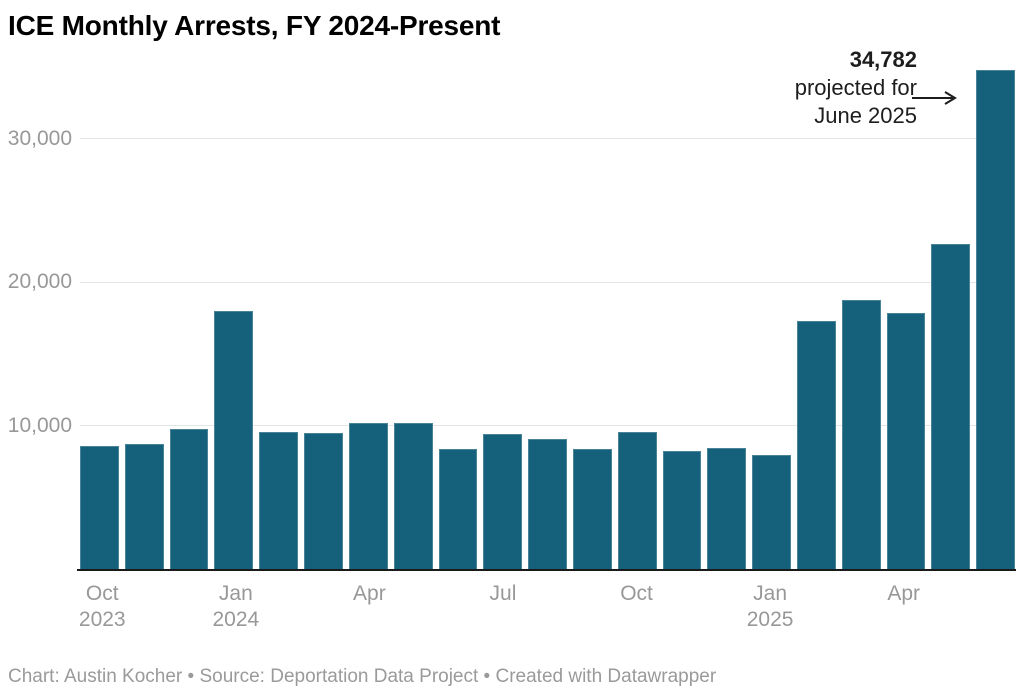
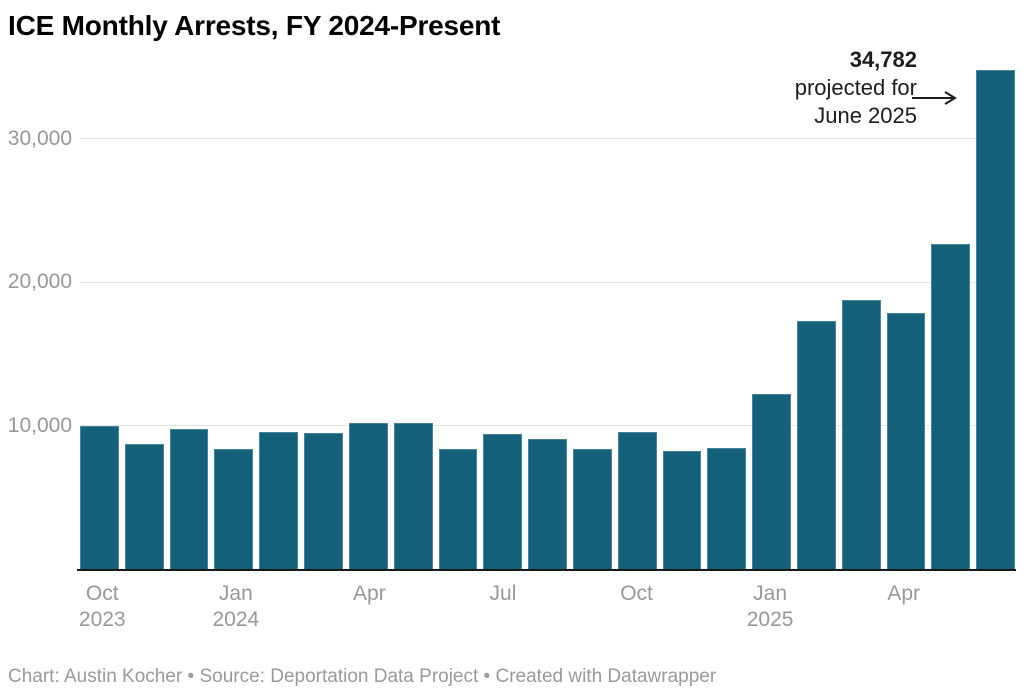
Oct 2023: 8600 -> 10000
Jan 2024: 18000 -> 8400
Jan 2025: 8000 -> 12200
